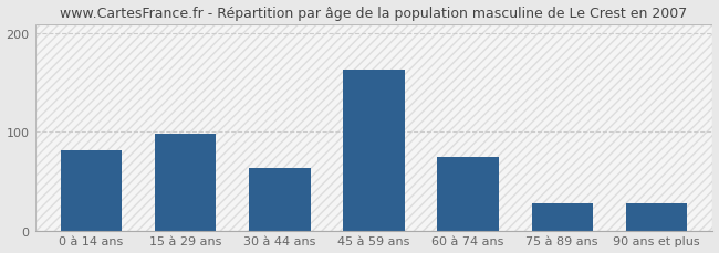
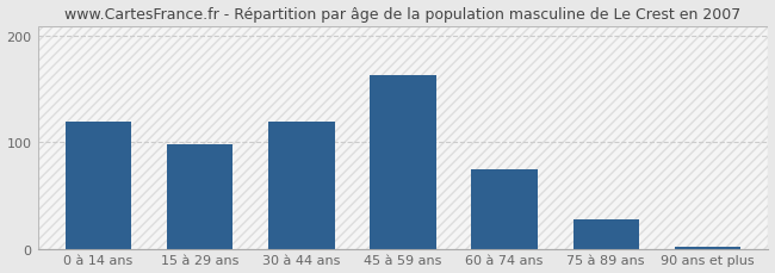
0 à 14 ans: 82 -> 120
30 à 44 ans: 64 -> 120
90 ans et plus: 28 -> 2
